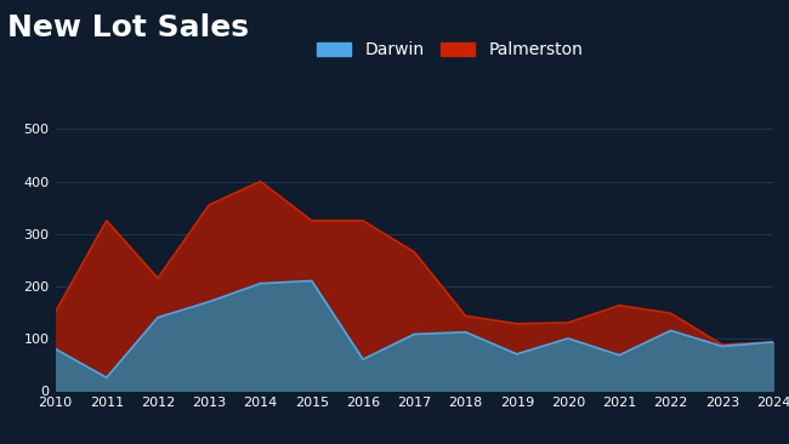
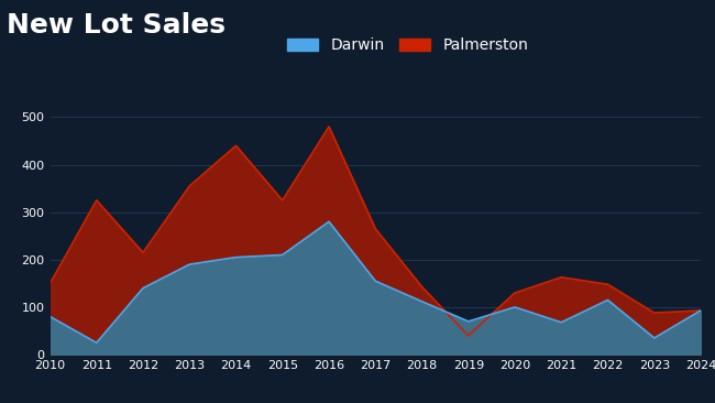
Darwin/2013: 170 -> 190
Palmerston/2014: 400 -> 440
Darwin/2016: 60 -> 280
Palmerston/2016: 325 -> 480
Darwin/2017: 108 -> 155
Palmerston/2019: 128 -> 40
Darwin/2023: 85 -> 35
